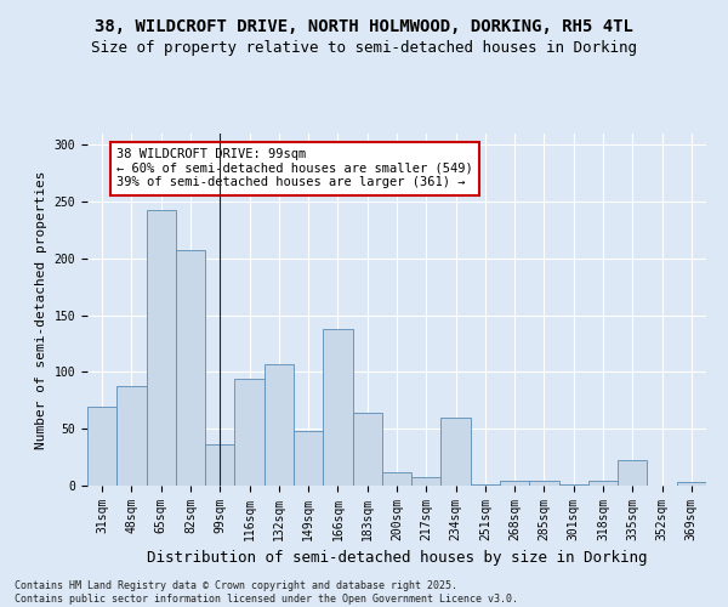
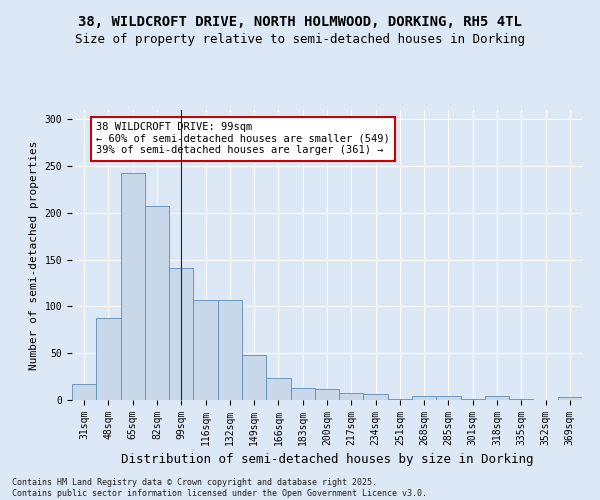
31sqm: 70 -> 17
99sqm: 36 -> 141
116sqm: 94 -> 107
166sqm: 138 -> 24
183sqm: 64 -> 13
234sqm: 60 -> 6
335sqm: 22 -> 1
